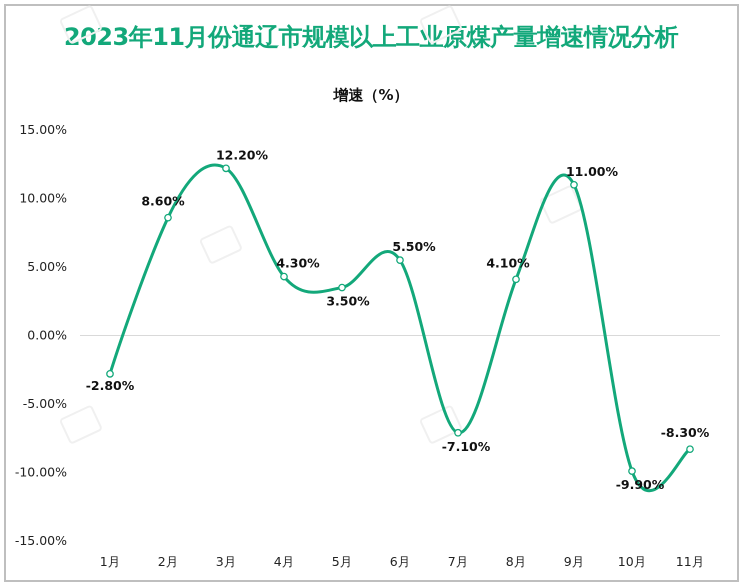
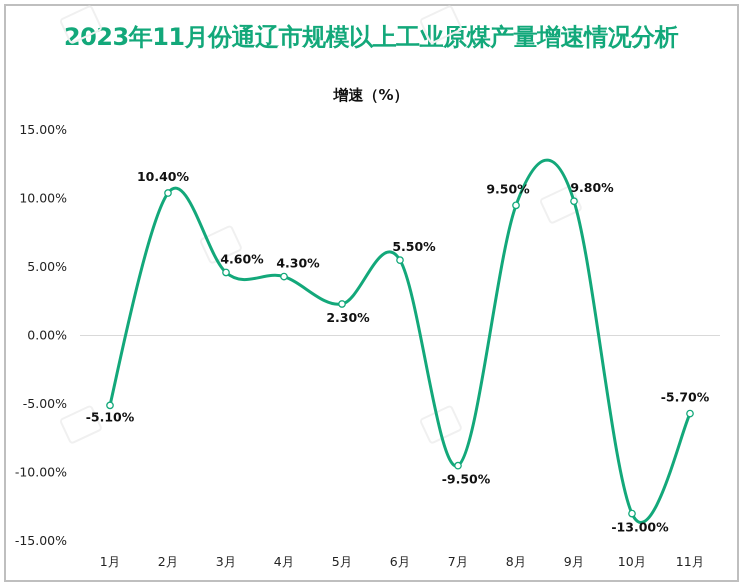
1月: -2.80% -> -5.10%
2月: 8.60% -> 10.40%
3月: 12.20% -> 4.60%
5月: 3.50% -> 2.30%
7月: -7.10% -> -9.50%
8月: 4.10% -> 9.50%
9月: 11.00% -> 9.80%
10月: -9.90% -> -13.00%
11月: -8.30% -> -5.70%
